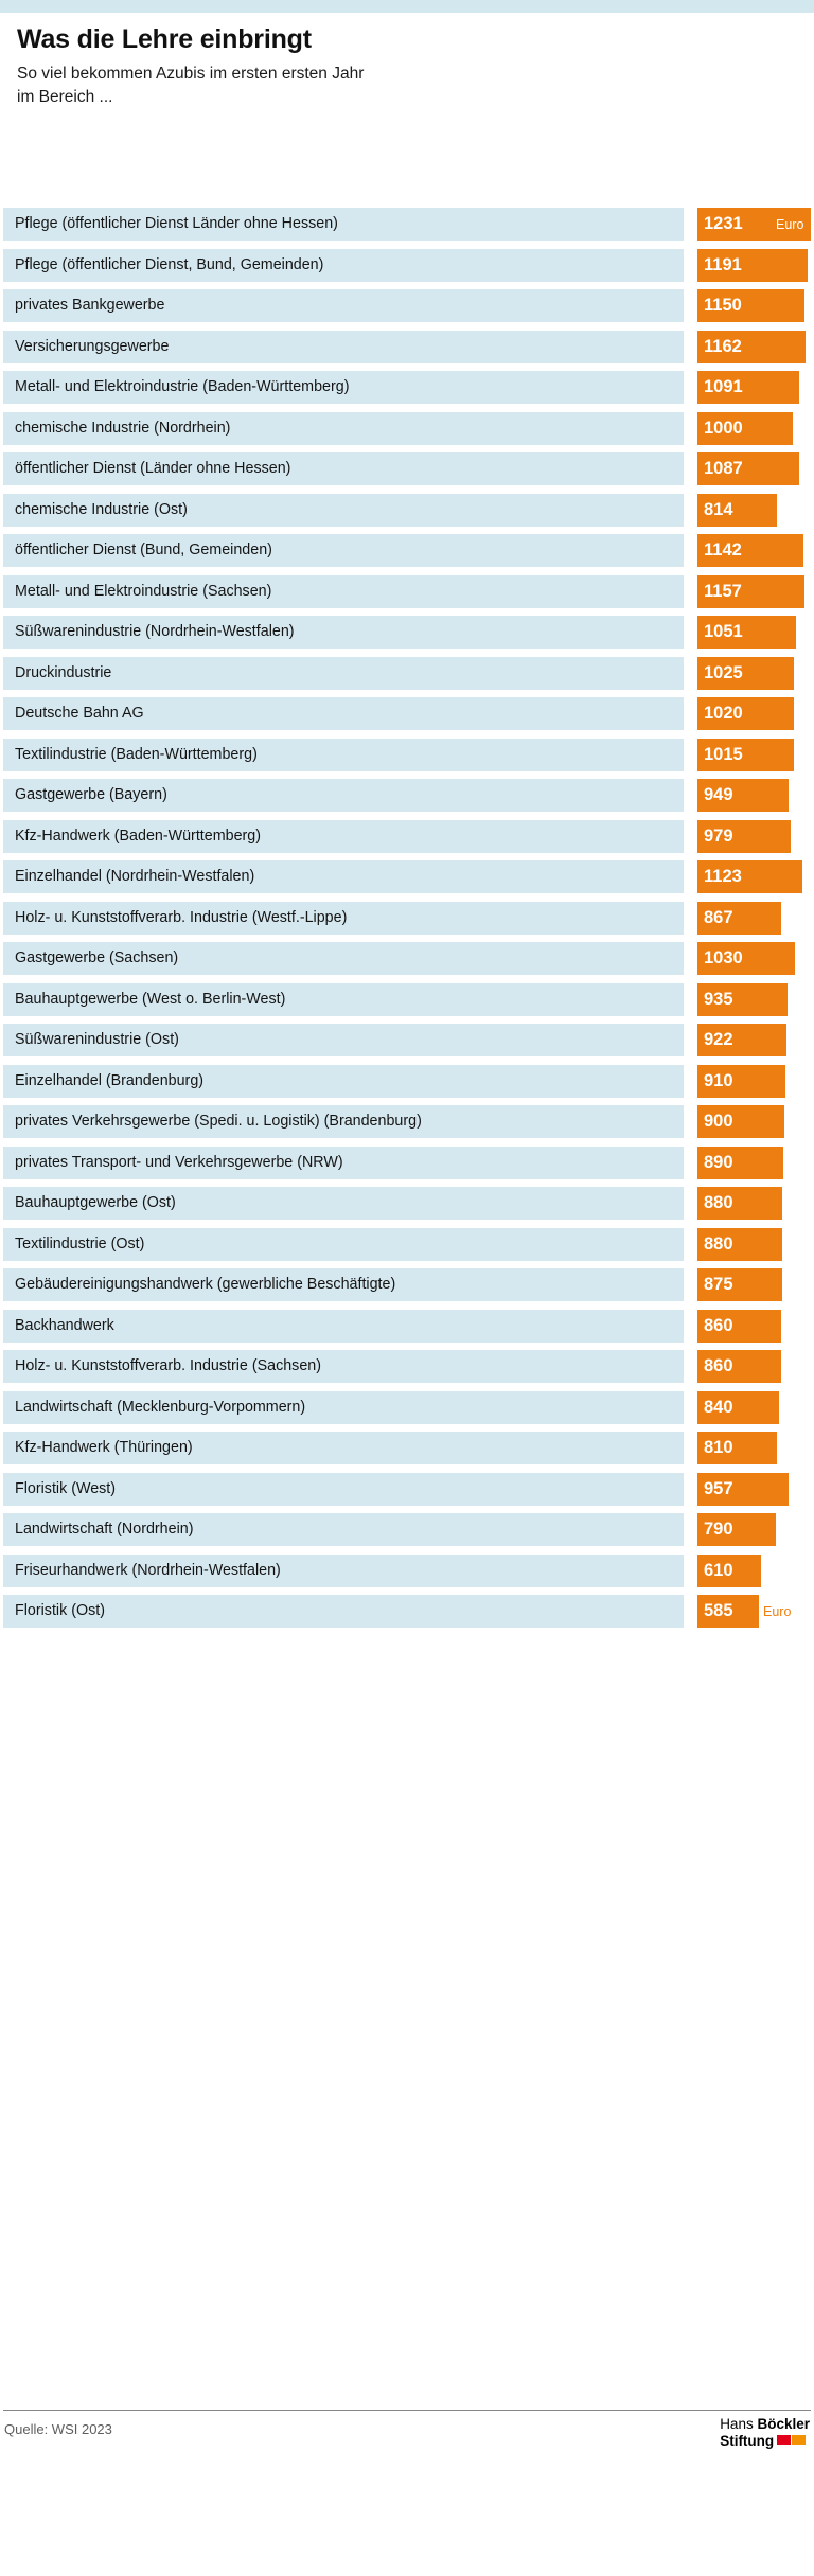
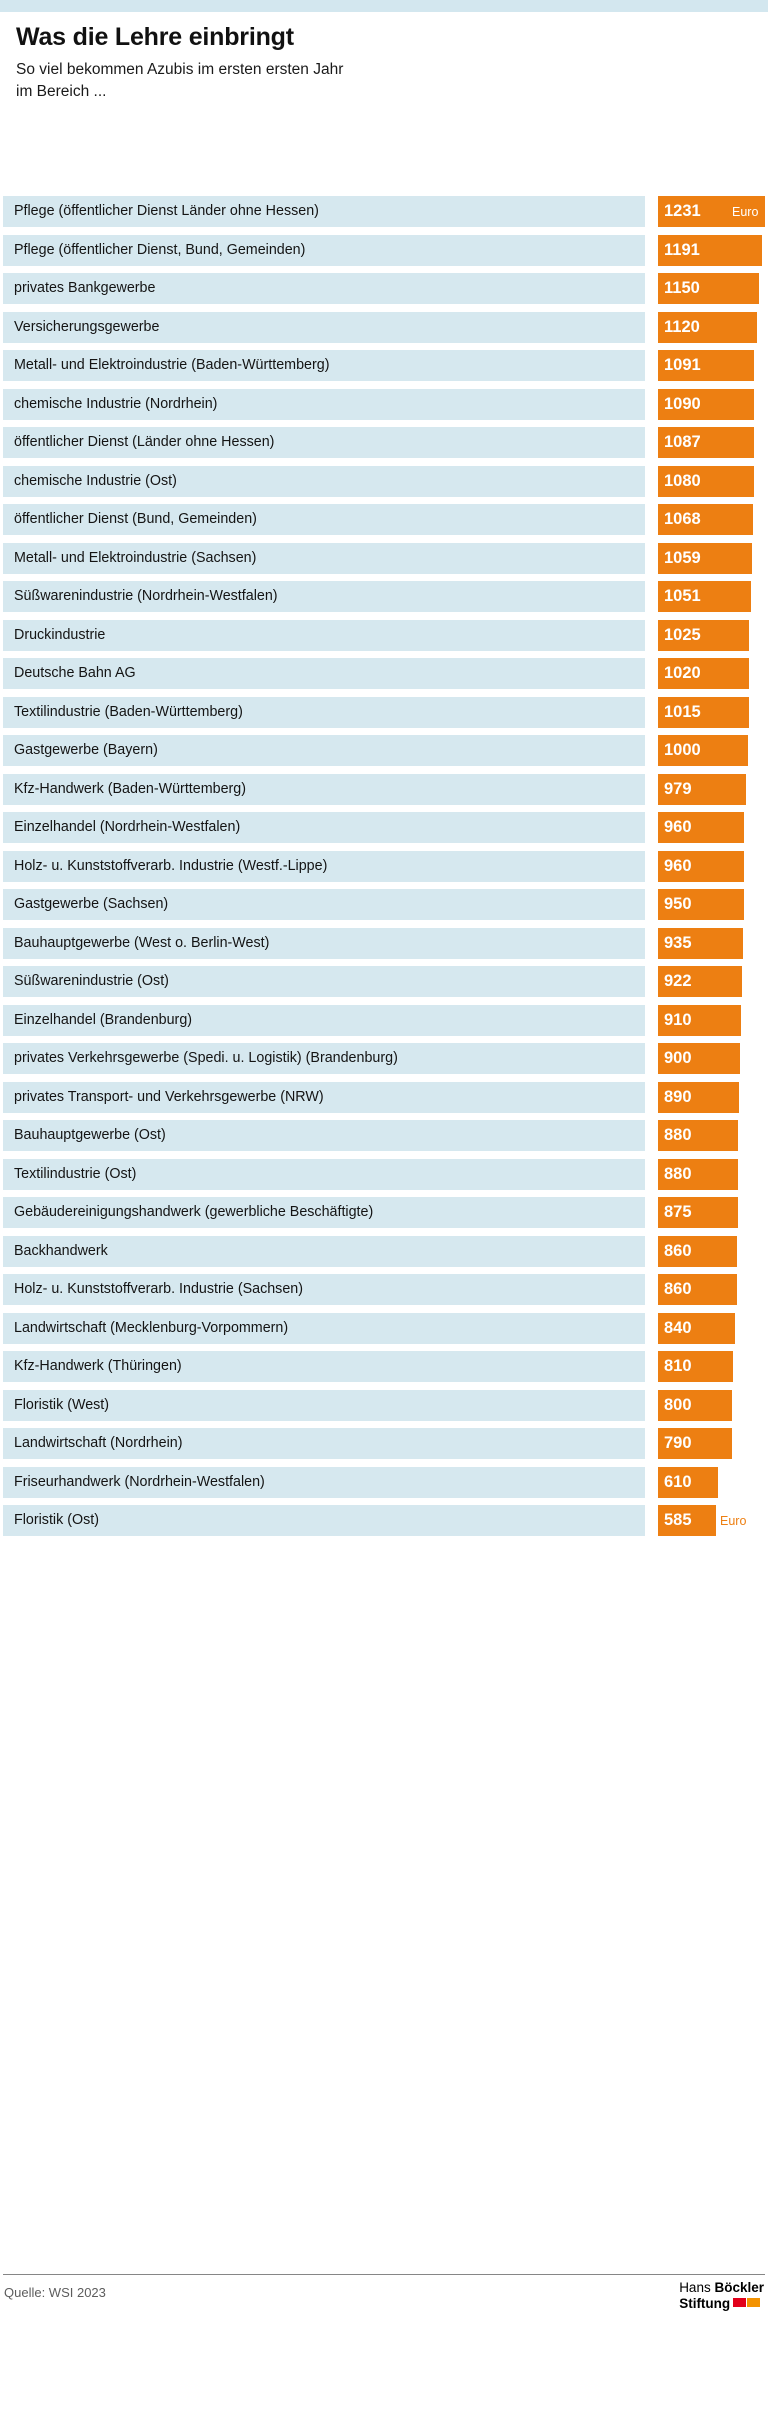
Versicherungsgewerbe: 1162 -> 1120
chemische Industrie (Nordrhein): 1000 -> 1090
chemische Industrie (Ost): 814 -> 1080
öffentlicher Dienst (Bund, Gemeinden): 1142 -> 1068
Metall- und Elektroindustrie (Sachsen): 1157 -> 1059
Gastgewerbe (Bayern): 949 -> 1000
Einzelhandel (Nordrhein-Westfalen): 1123 -> 960
Holz- u. Kunststoffverarb. Industrie (Westf.-Lippe): 867 -> 960
Gastgewerbe (Sachsen): 1030 -> 950
Floristik (West): 957 -> 800
